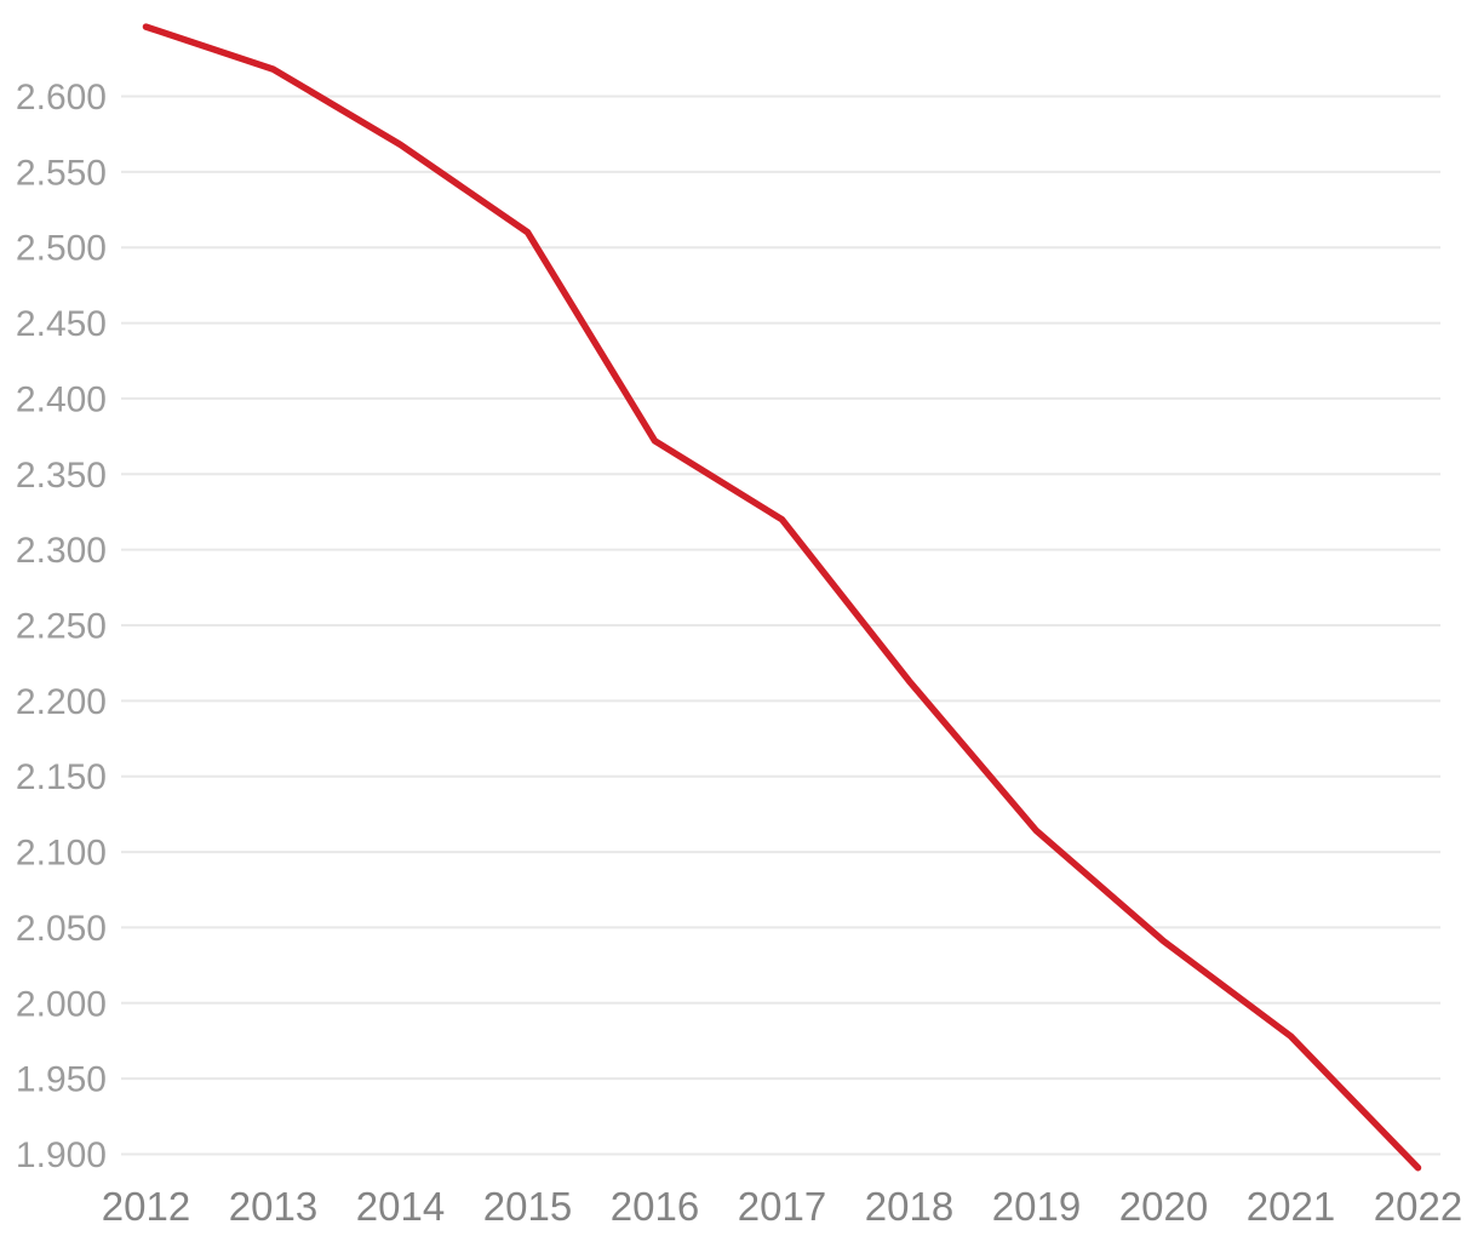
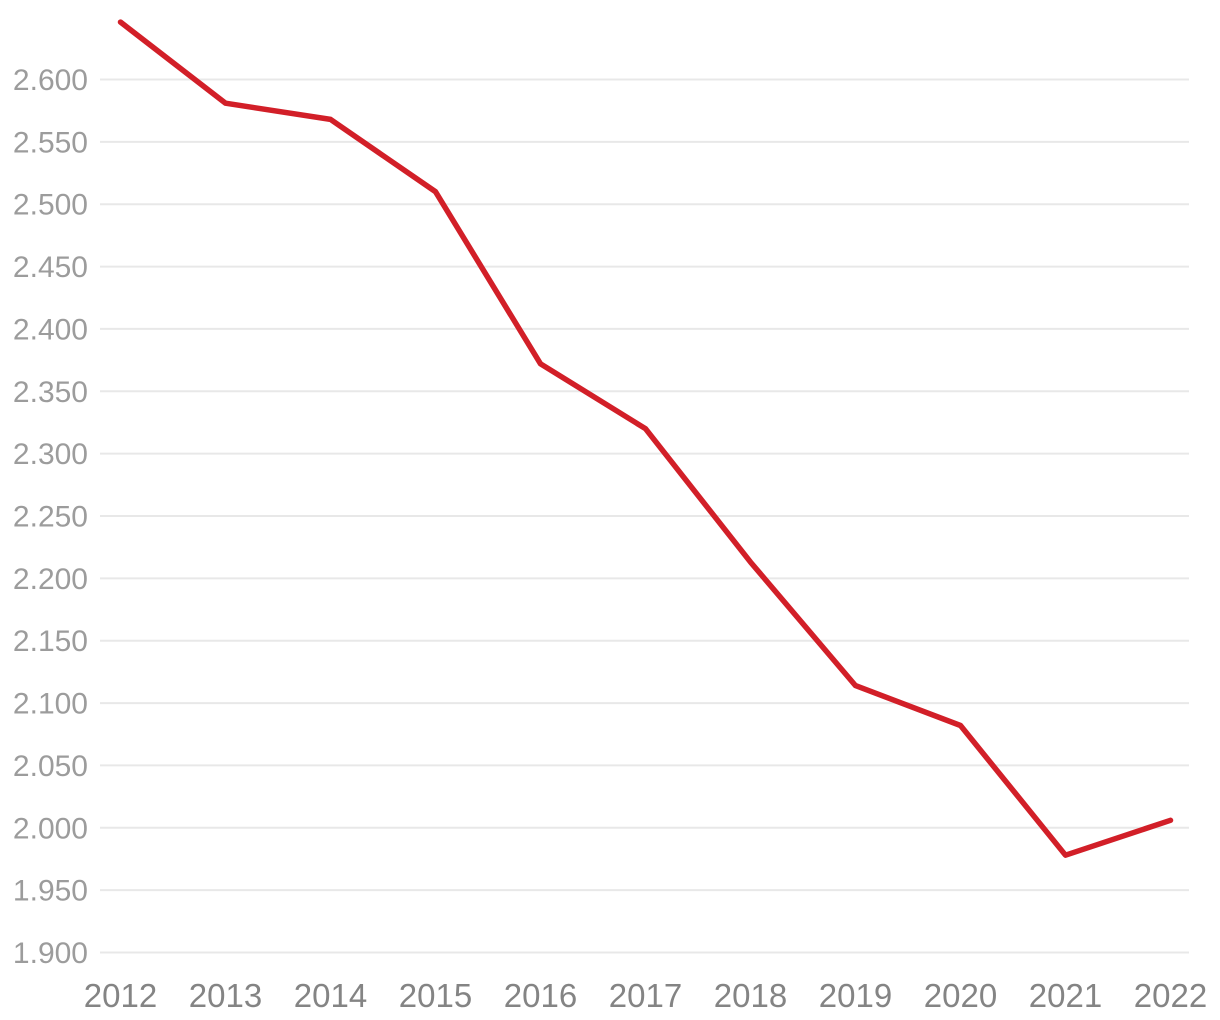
2013: 2618 -> 2581
2020: 2041 -> 2082
2022: 1891 -> 2006
